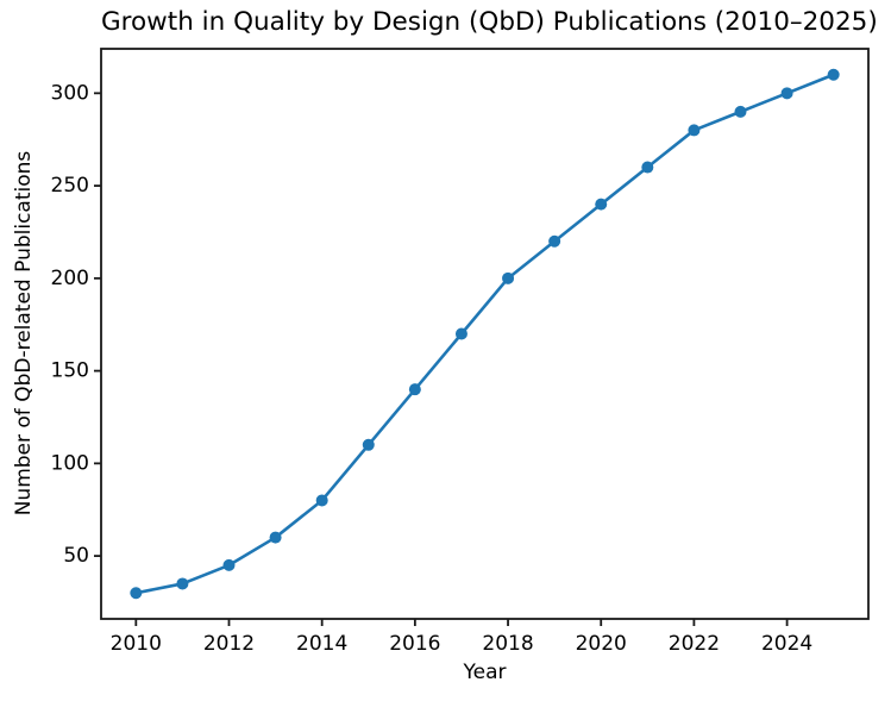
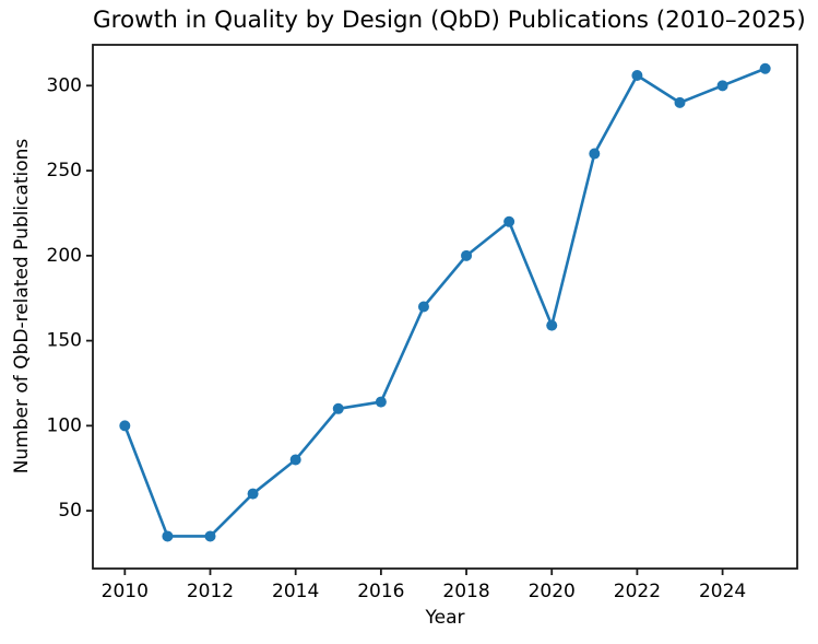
2010: 30 -> 100
2012: 45 -> 35
2016: 140 -> 114
2020: 240 -> 159
2022: 280 -> 306
